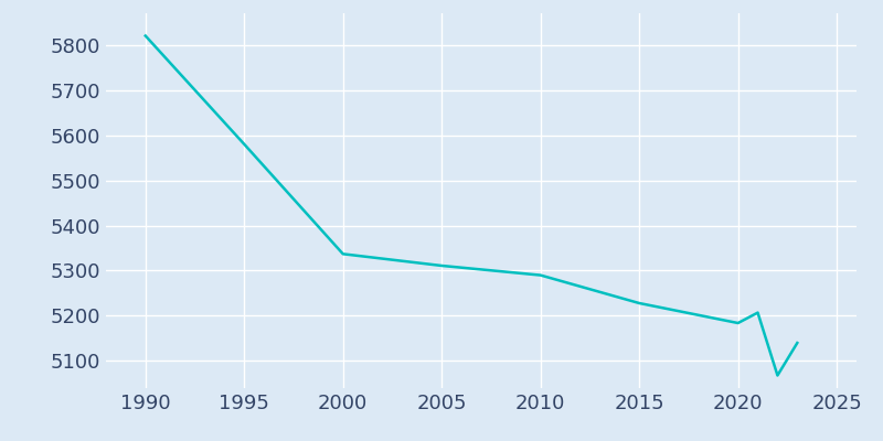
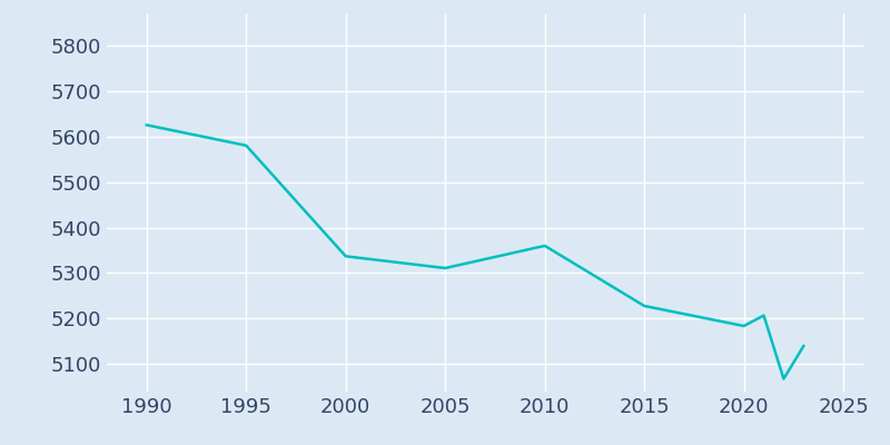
1990: 5820 -> 5625
2010: 5290 -> 5360
